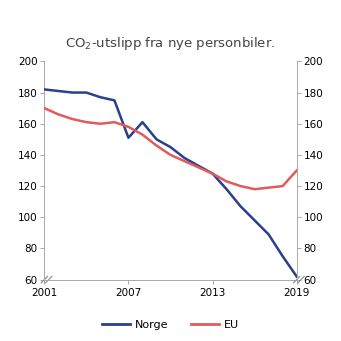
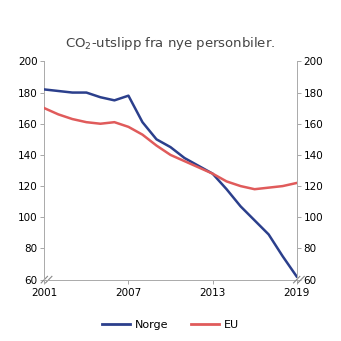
Norge/2007: 151 -> 178
EU/2019: 130 -> 122
